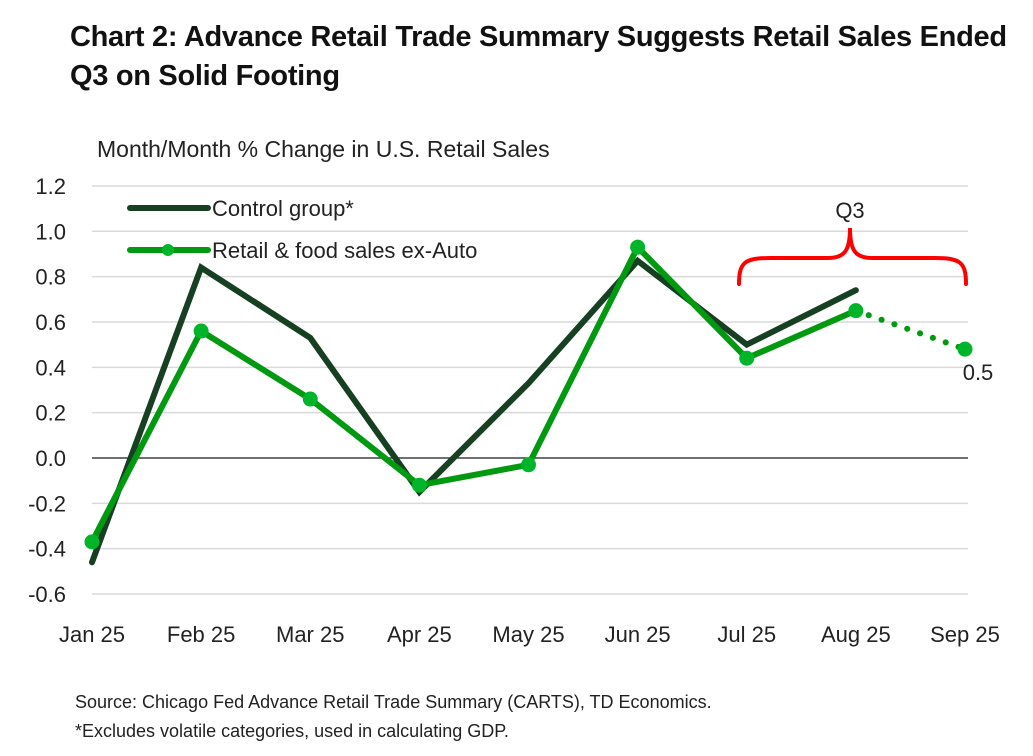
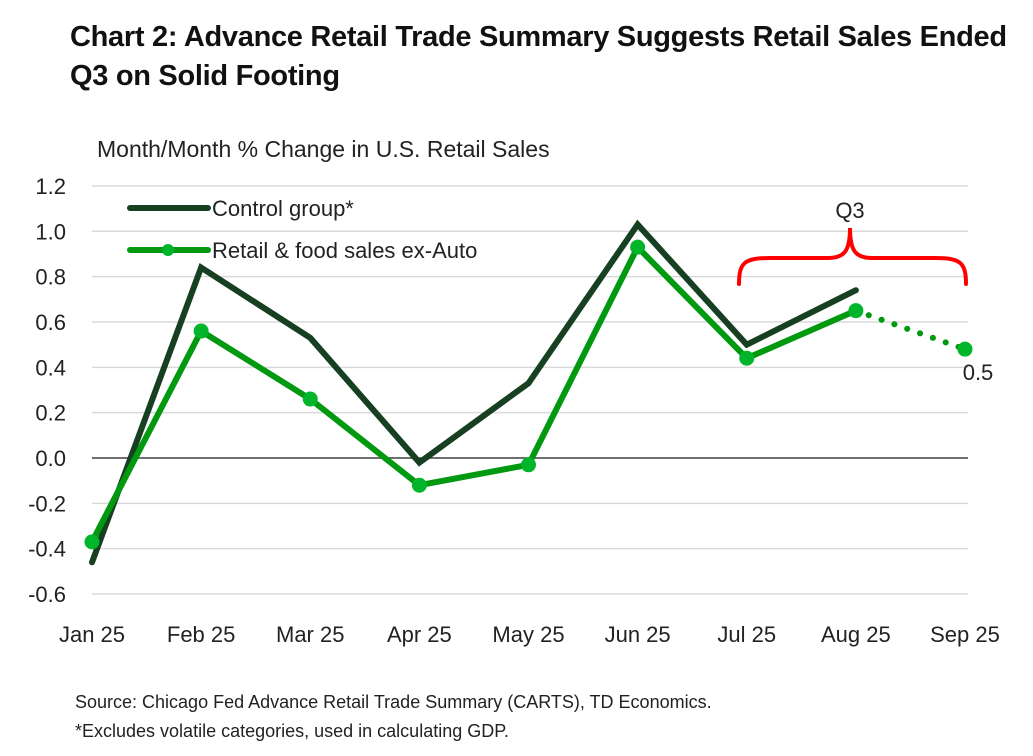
Control group*/Apr 25: -0.15 -> -0.02
Control group*/Jun 25: 0.87 -> 1.03
